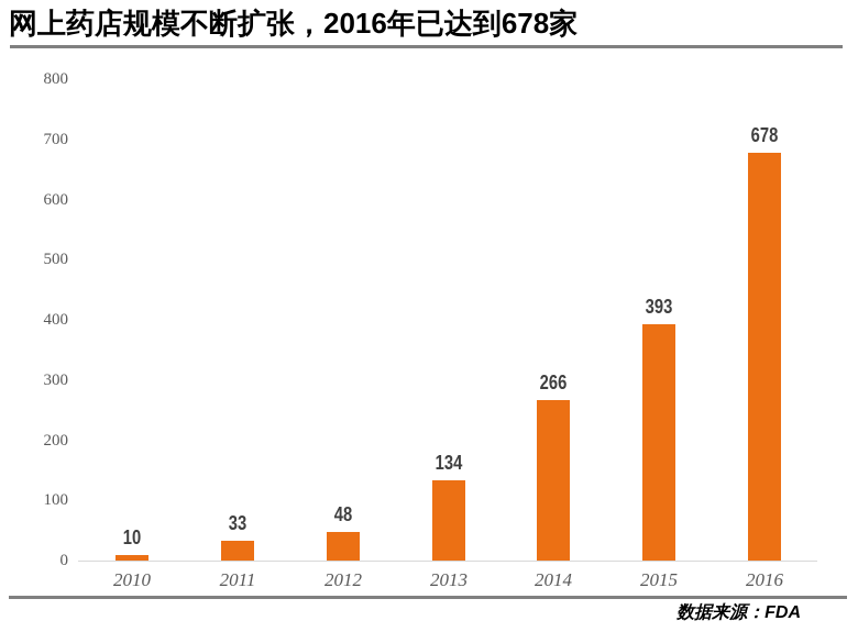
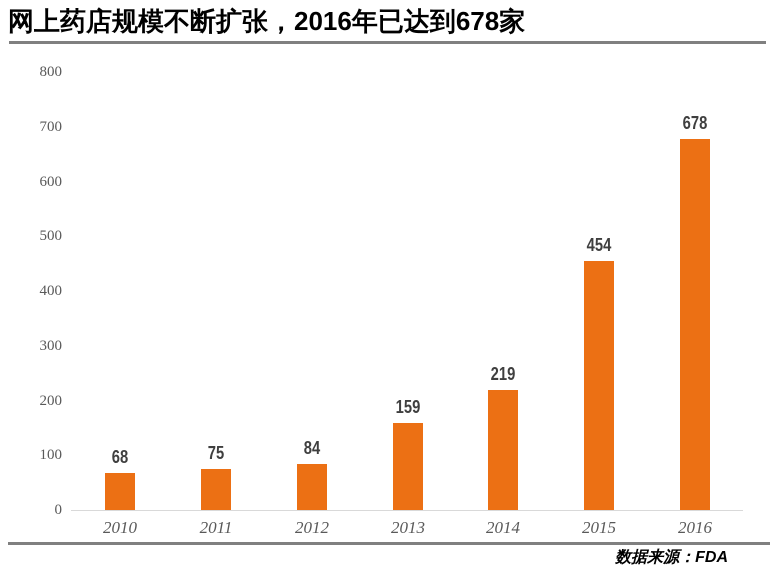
2010: 10 -> 68
2011: 33 -> 75
2012: 48 -> 84
2013: 134 -> 159
2014: 266 -> 219
2015: 393 -> 454
